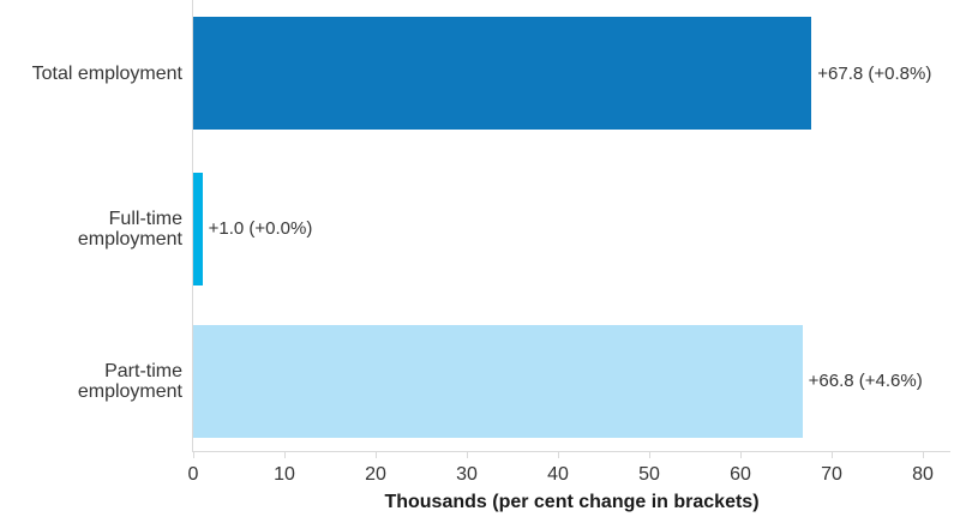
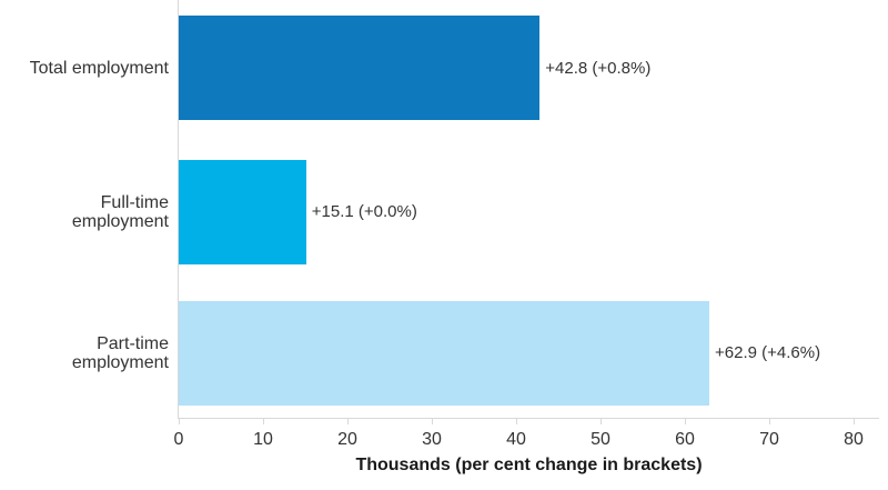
Total employment: +67.8 -> +42.8
Full-time employment: +1.0 -> +15.1
Part-time employment: +66.8 -> +62.9
